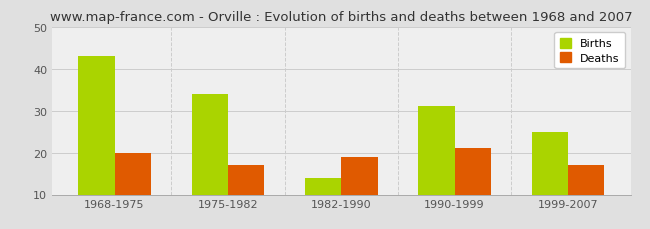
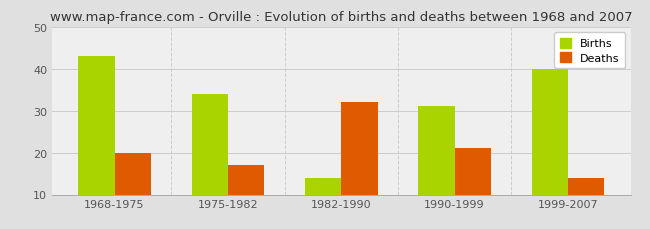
Deaths/1982-1990: 19 -> 32
Births/1999-2007: 25 -> 40
Deaths/1999-2007: 17 -> 14
